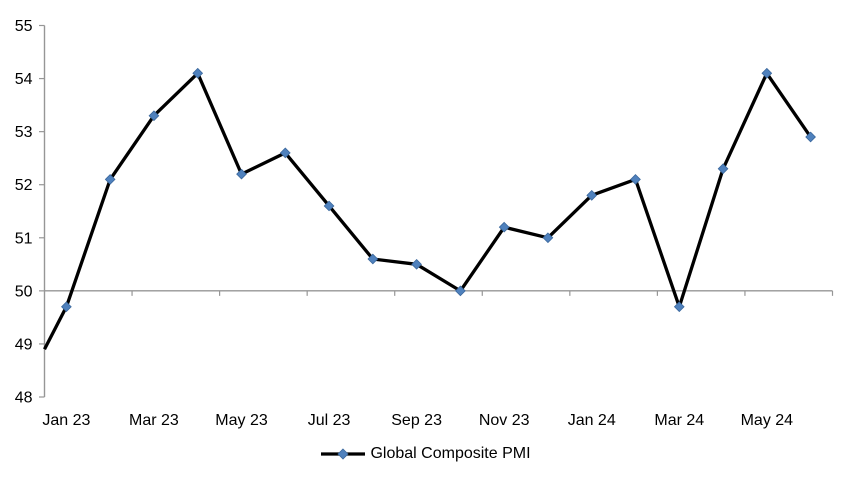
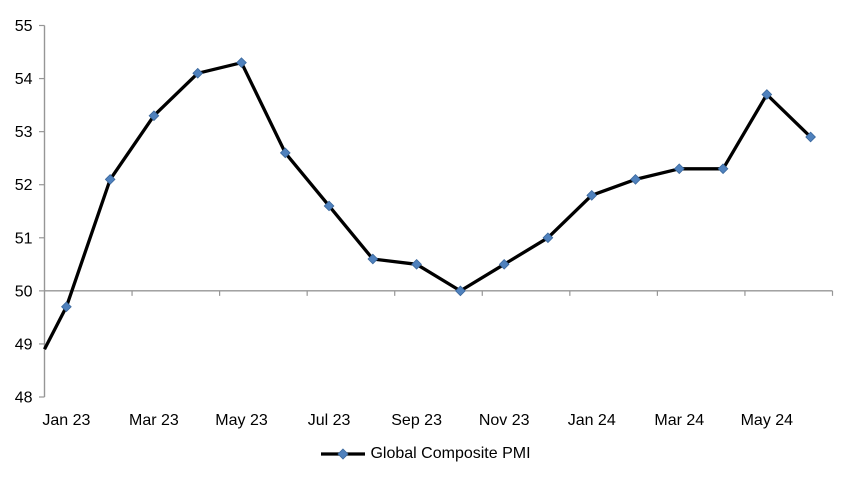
May 23: 52.2 -> 54.3
Nov 23: 51.2 -> 50.5
Mar 24: 49.7 -> 52.3
May 24: 54.1 -> 53.7
